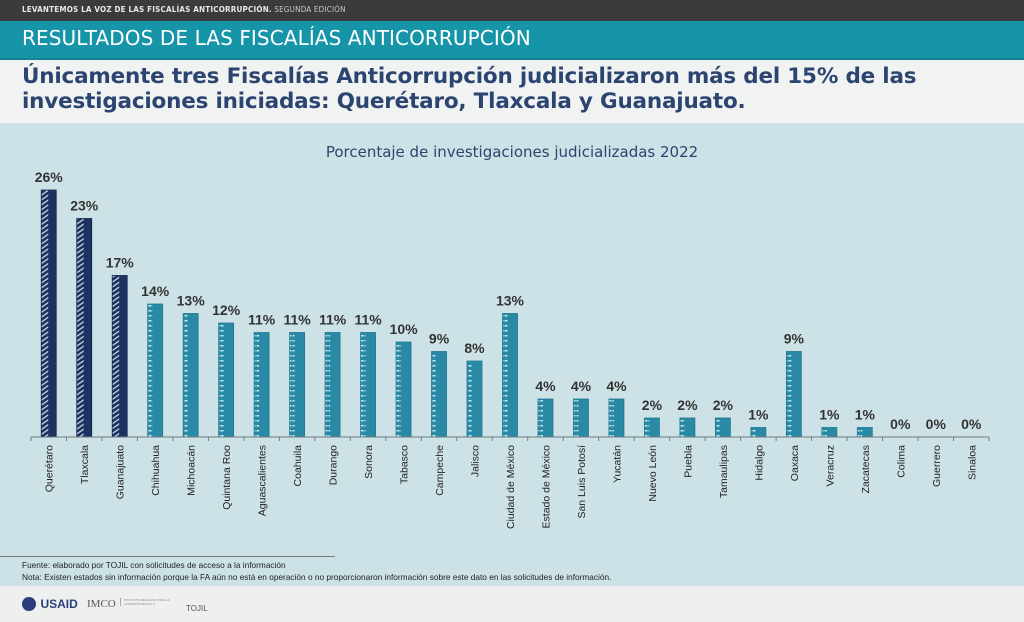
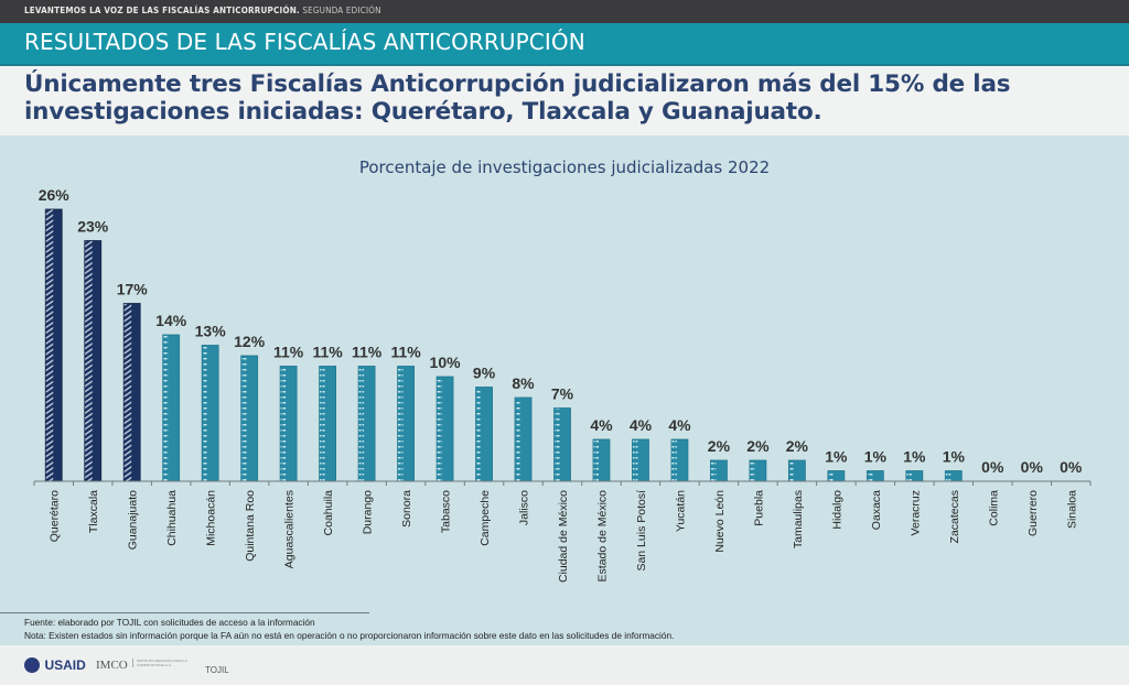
Ciudad de México: 13% -> 7%
Oaxaca: 9% -> 1%
